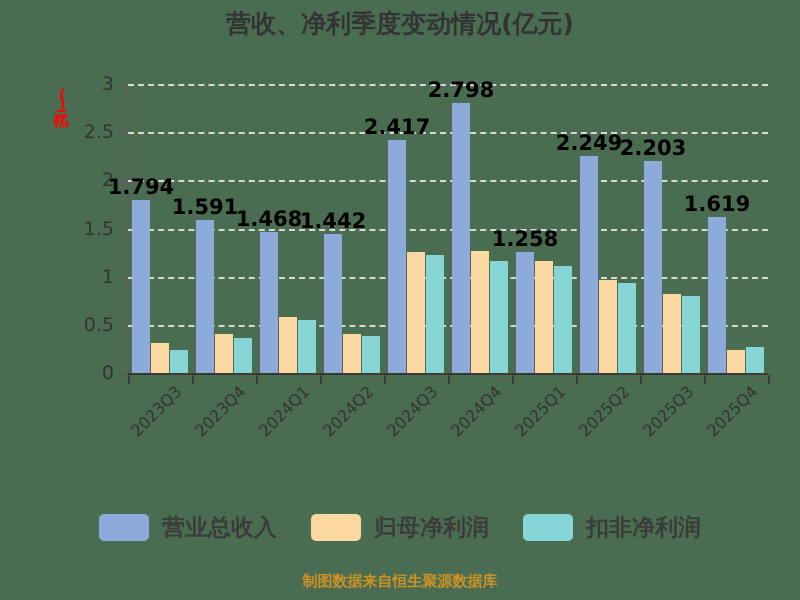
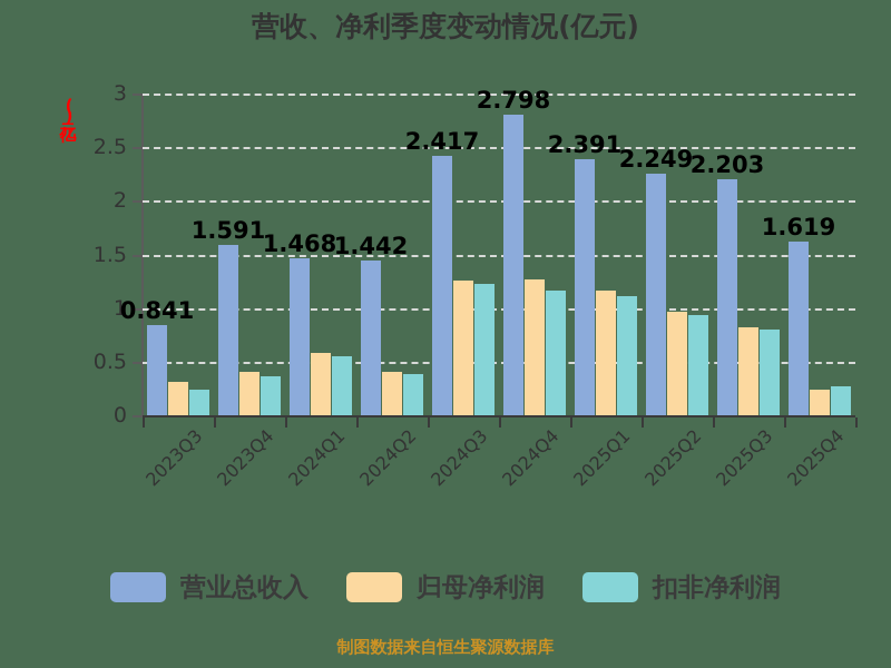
营业总收入/2023Q3: 1.794 -> 0.841
营业总收入/2025Q1: 1.258 -> 2.391
